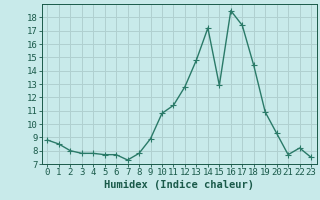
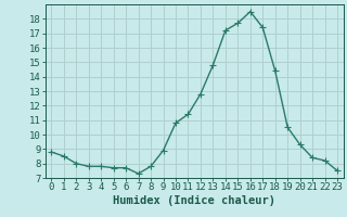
15: 12.9 -> 17.7
19: 10.9 -> 10.5
21: 7.7 -> 8.4
